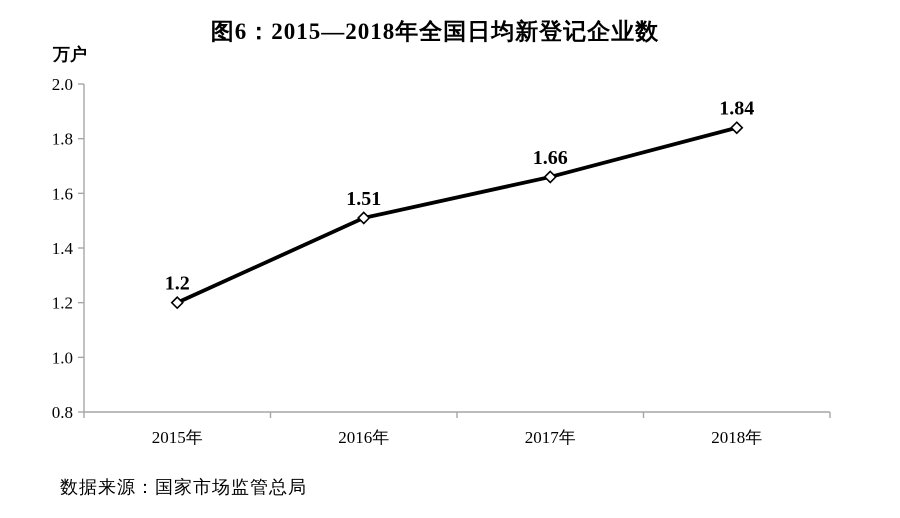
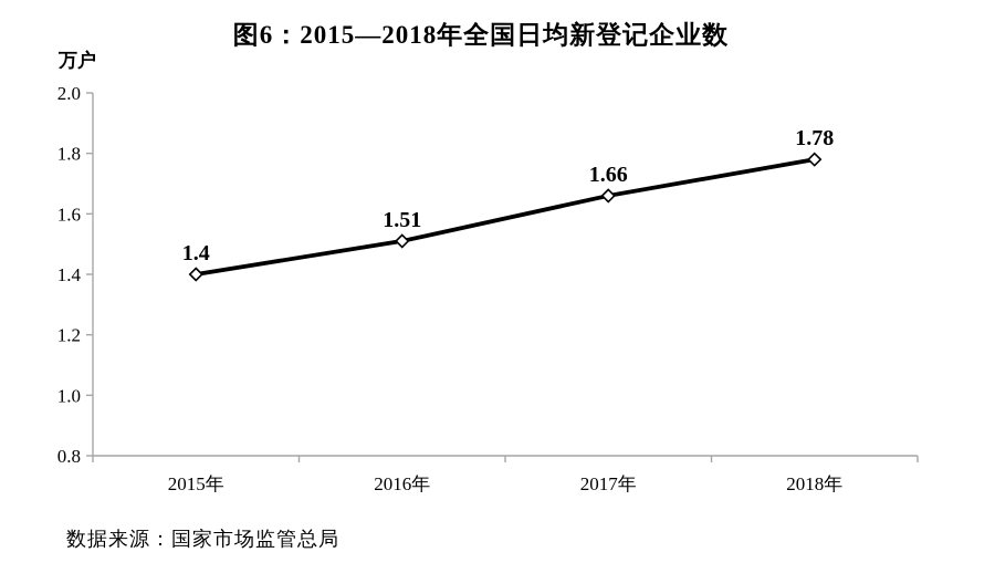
2015年: 1.2 -> 1.4
2018年: 1.84 -> 1.78
